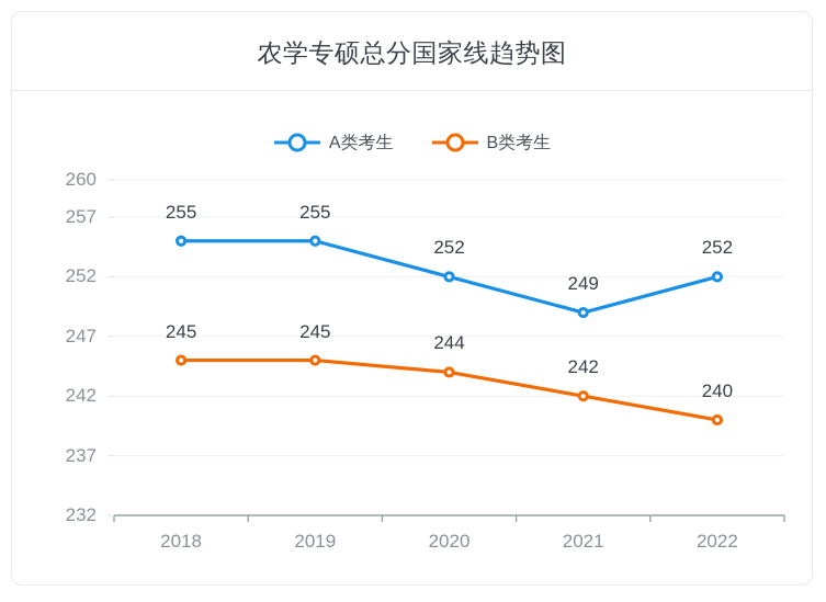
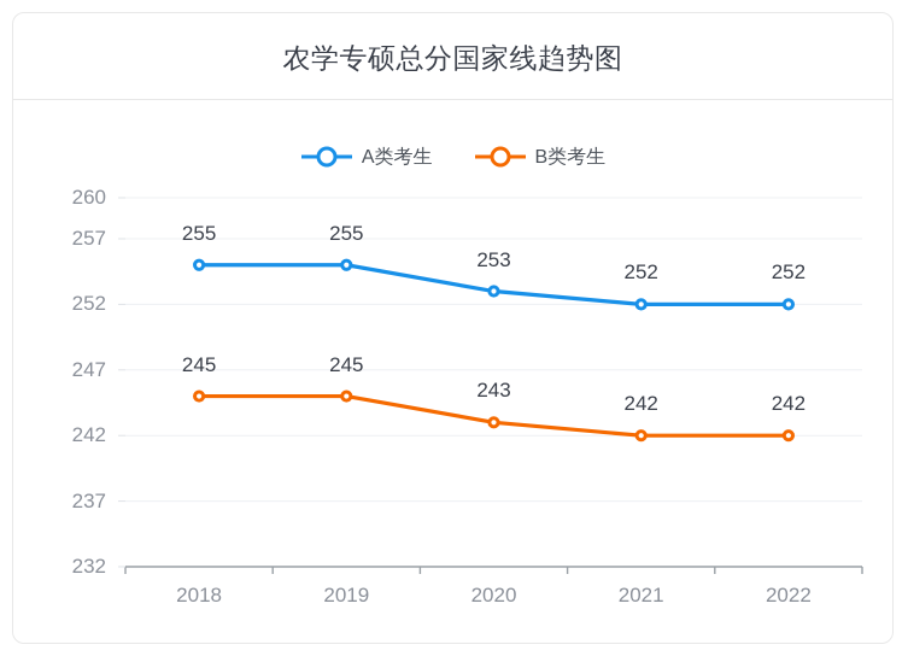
A类考生/2020: 252 -> 253
B类考生/2020: 244 -> 243
A类考生/2021: 249 -> 252
B类考生/2022: 240 -> 242
